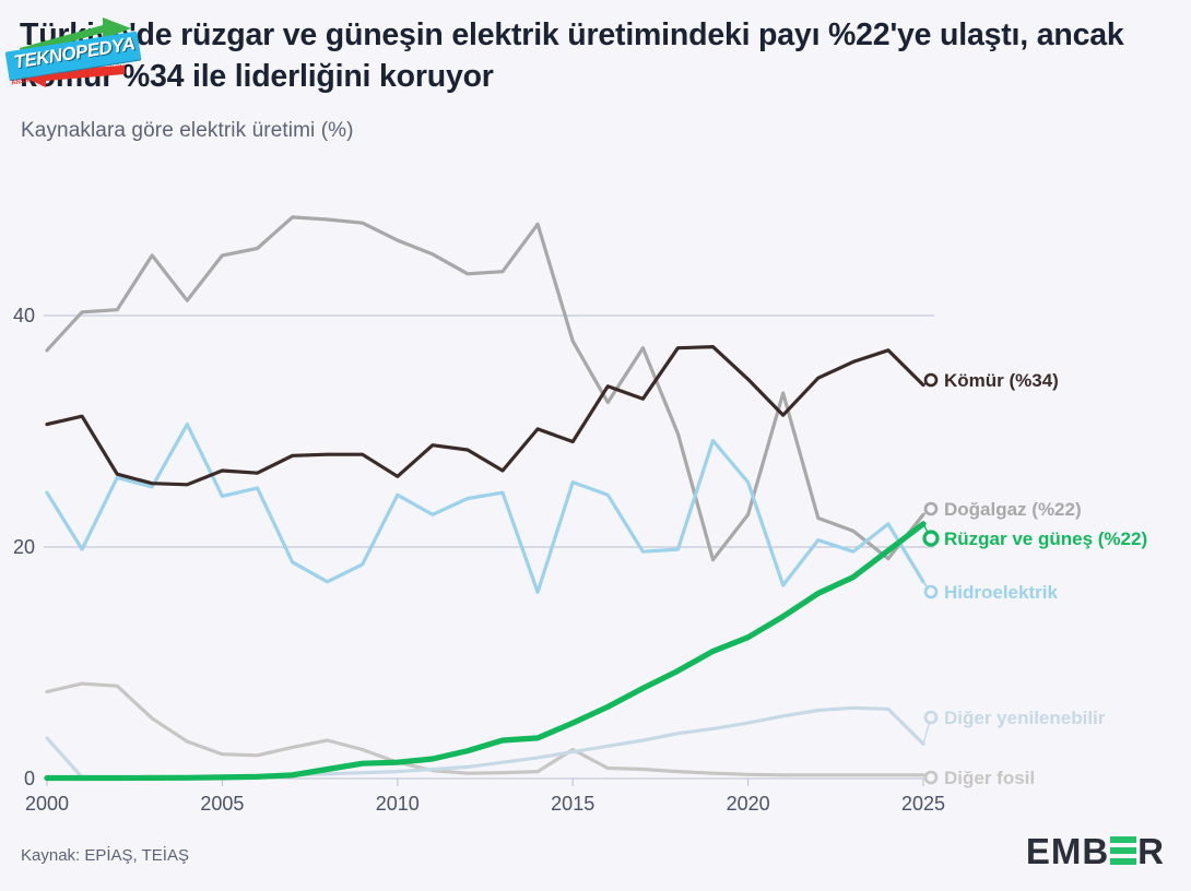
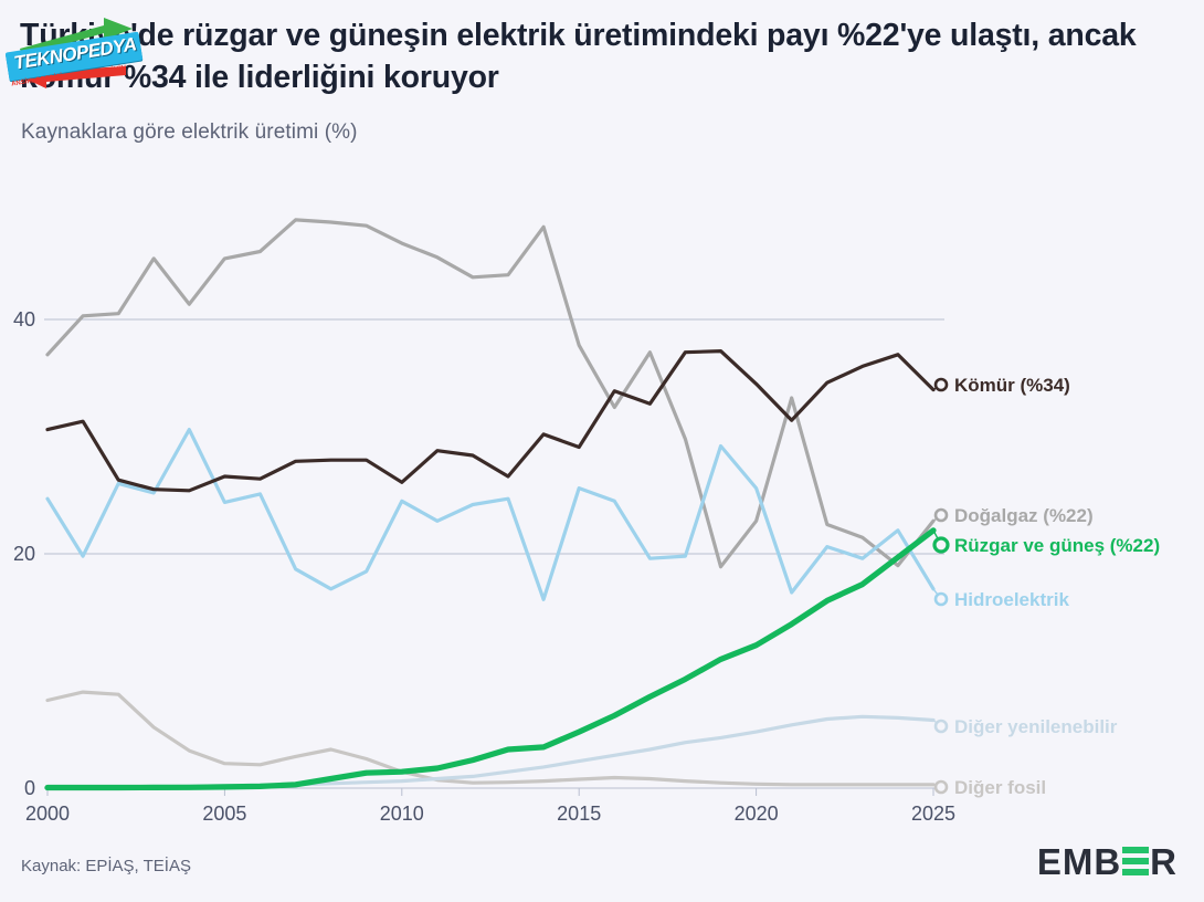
Diğer yenilenebilir/2000: 3.5 -> 0.1
Diğer fosil/2015: 2.5 -> 0.8
Diğer yenilenebilir/2025: 3.0 -> 5.8
